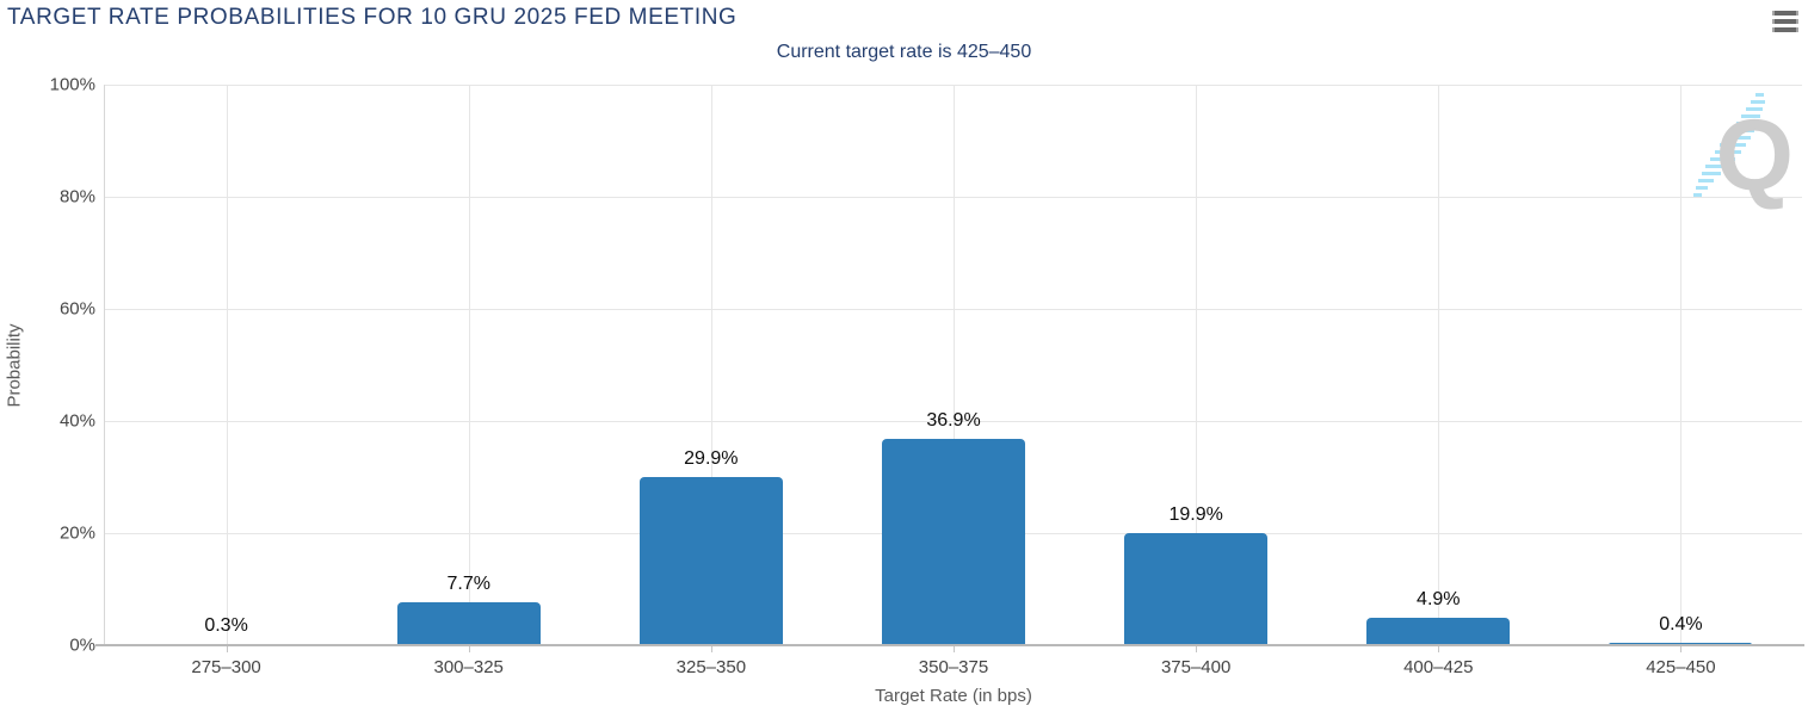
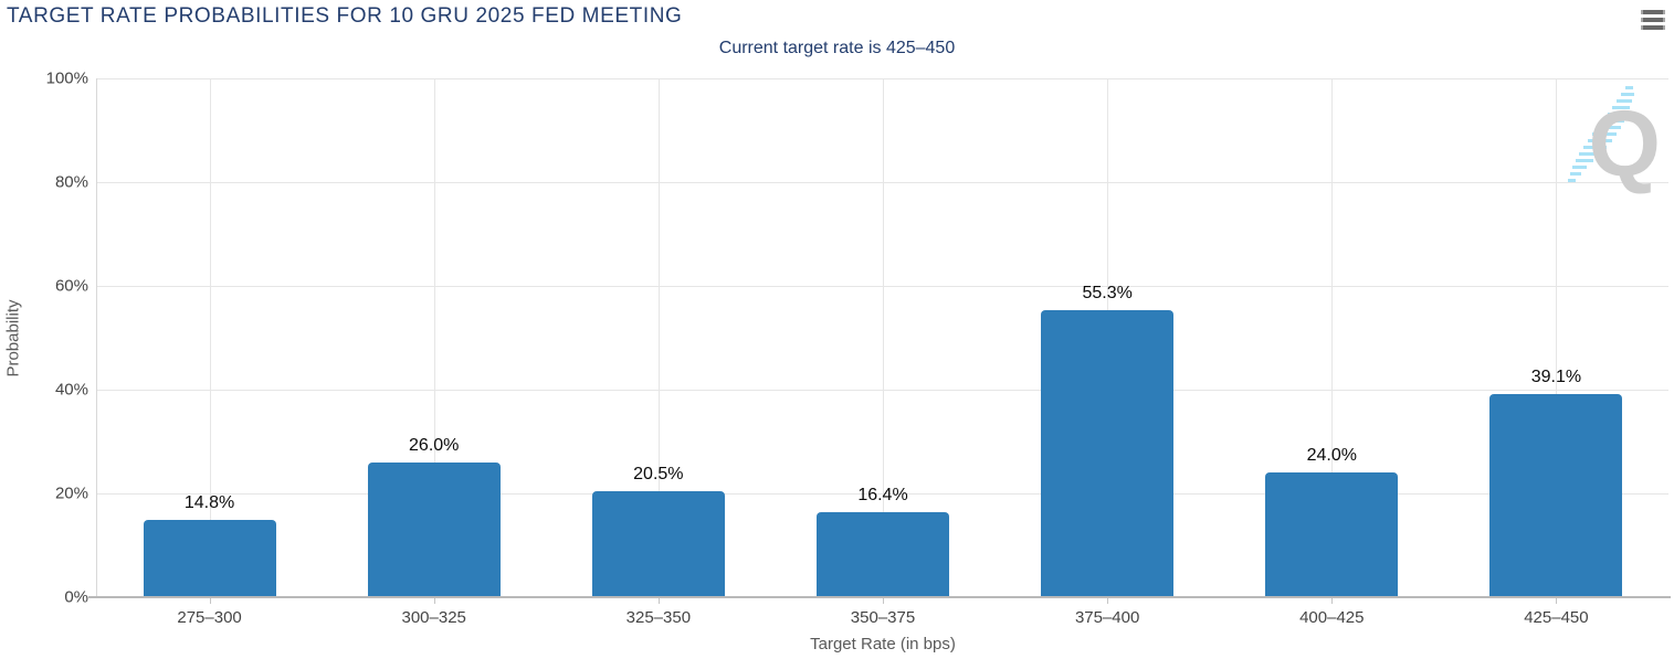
275–300: 0.3% -> 14.8%
300–325: 7.7% -> 26.0%
325–350: 29.9% -> 20.5%
350–375: 36.9% -> 16.4%
375–400: 19.9% -> 55.3%
400–425: 4.9% -> 24.0%
425–450: 0.4% -> 39.1%
